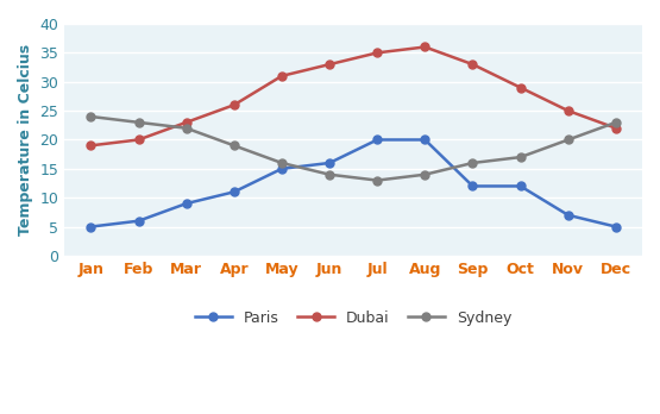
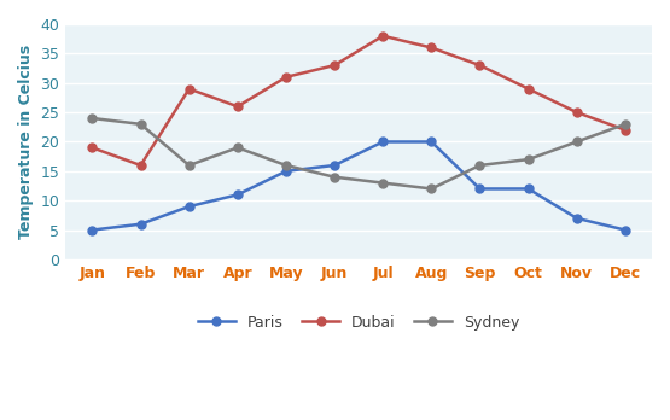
Dubai/Feb: 20 -> 16
Dubai/Mar: 23 -> 29
Sydney/Mar: 22 -> 16
Dubai/Jul: 35 -> 38
Sydney/Aug: 14 -> 12
